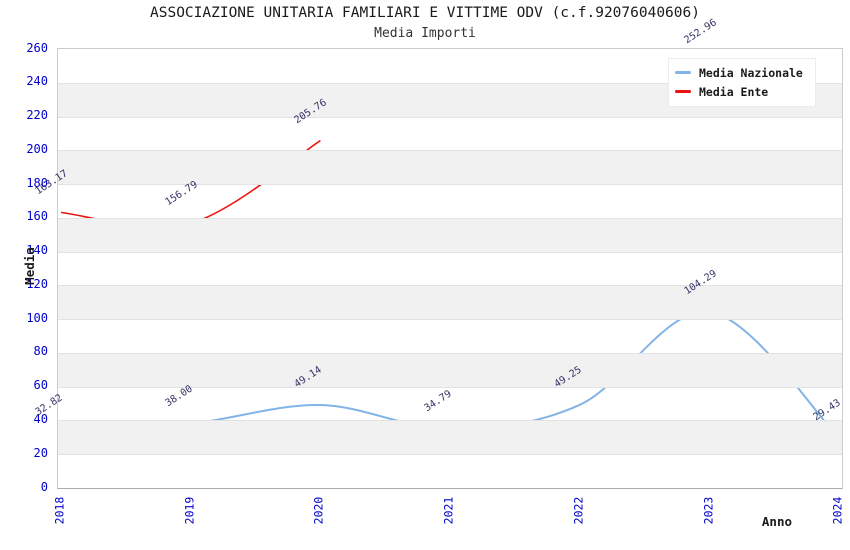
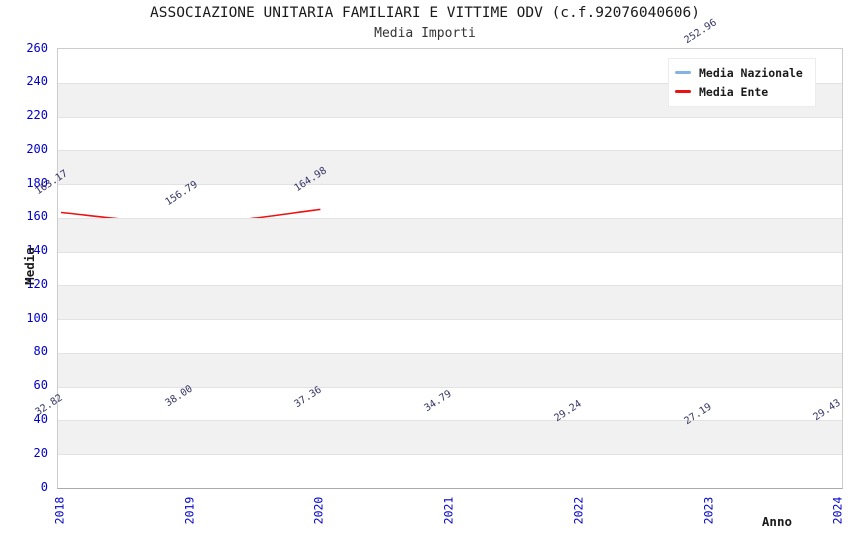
Media Nazionale/2020: 49.14 -> 37.36
Media Ente/2020: 205.76 -> 164.98
Media Nazionale/2022: 49.25 -> 29.24
Media Nazionale/2023: 104.29 -> 27.19
